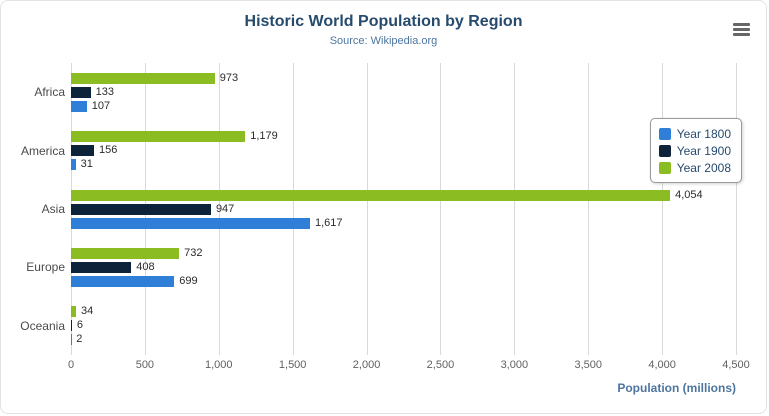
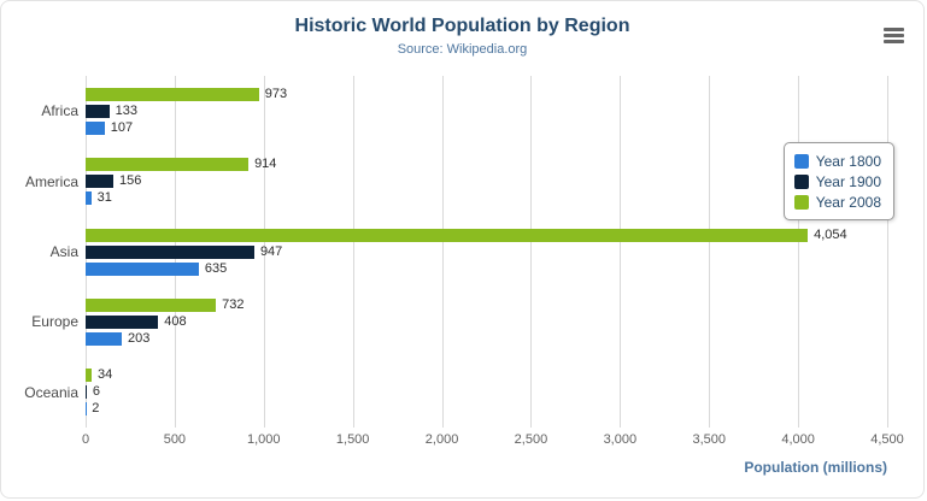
Year 2008/America: 1,179 -> 914
Year 1800/Asia: 1,617 -> 635
Year 1800/Europe: 699 -> 203
